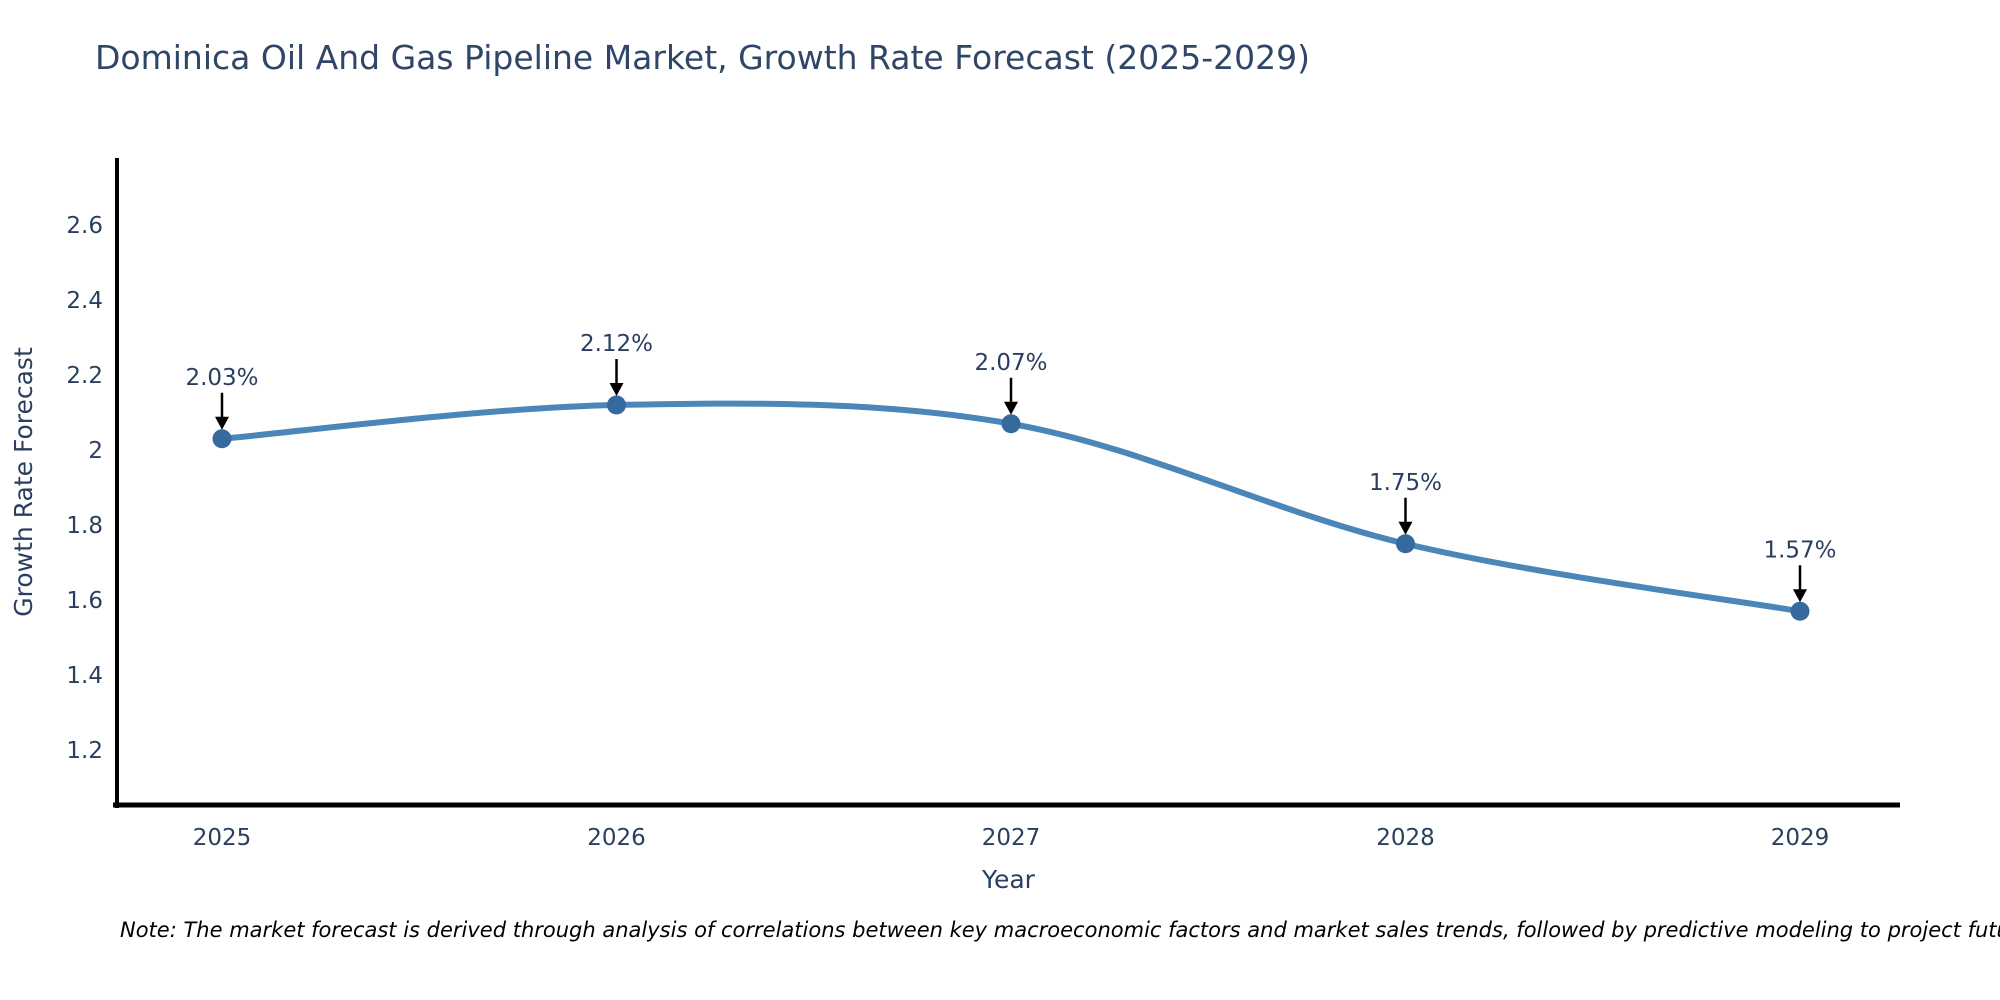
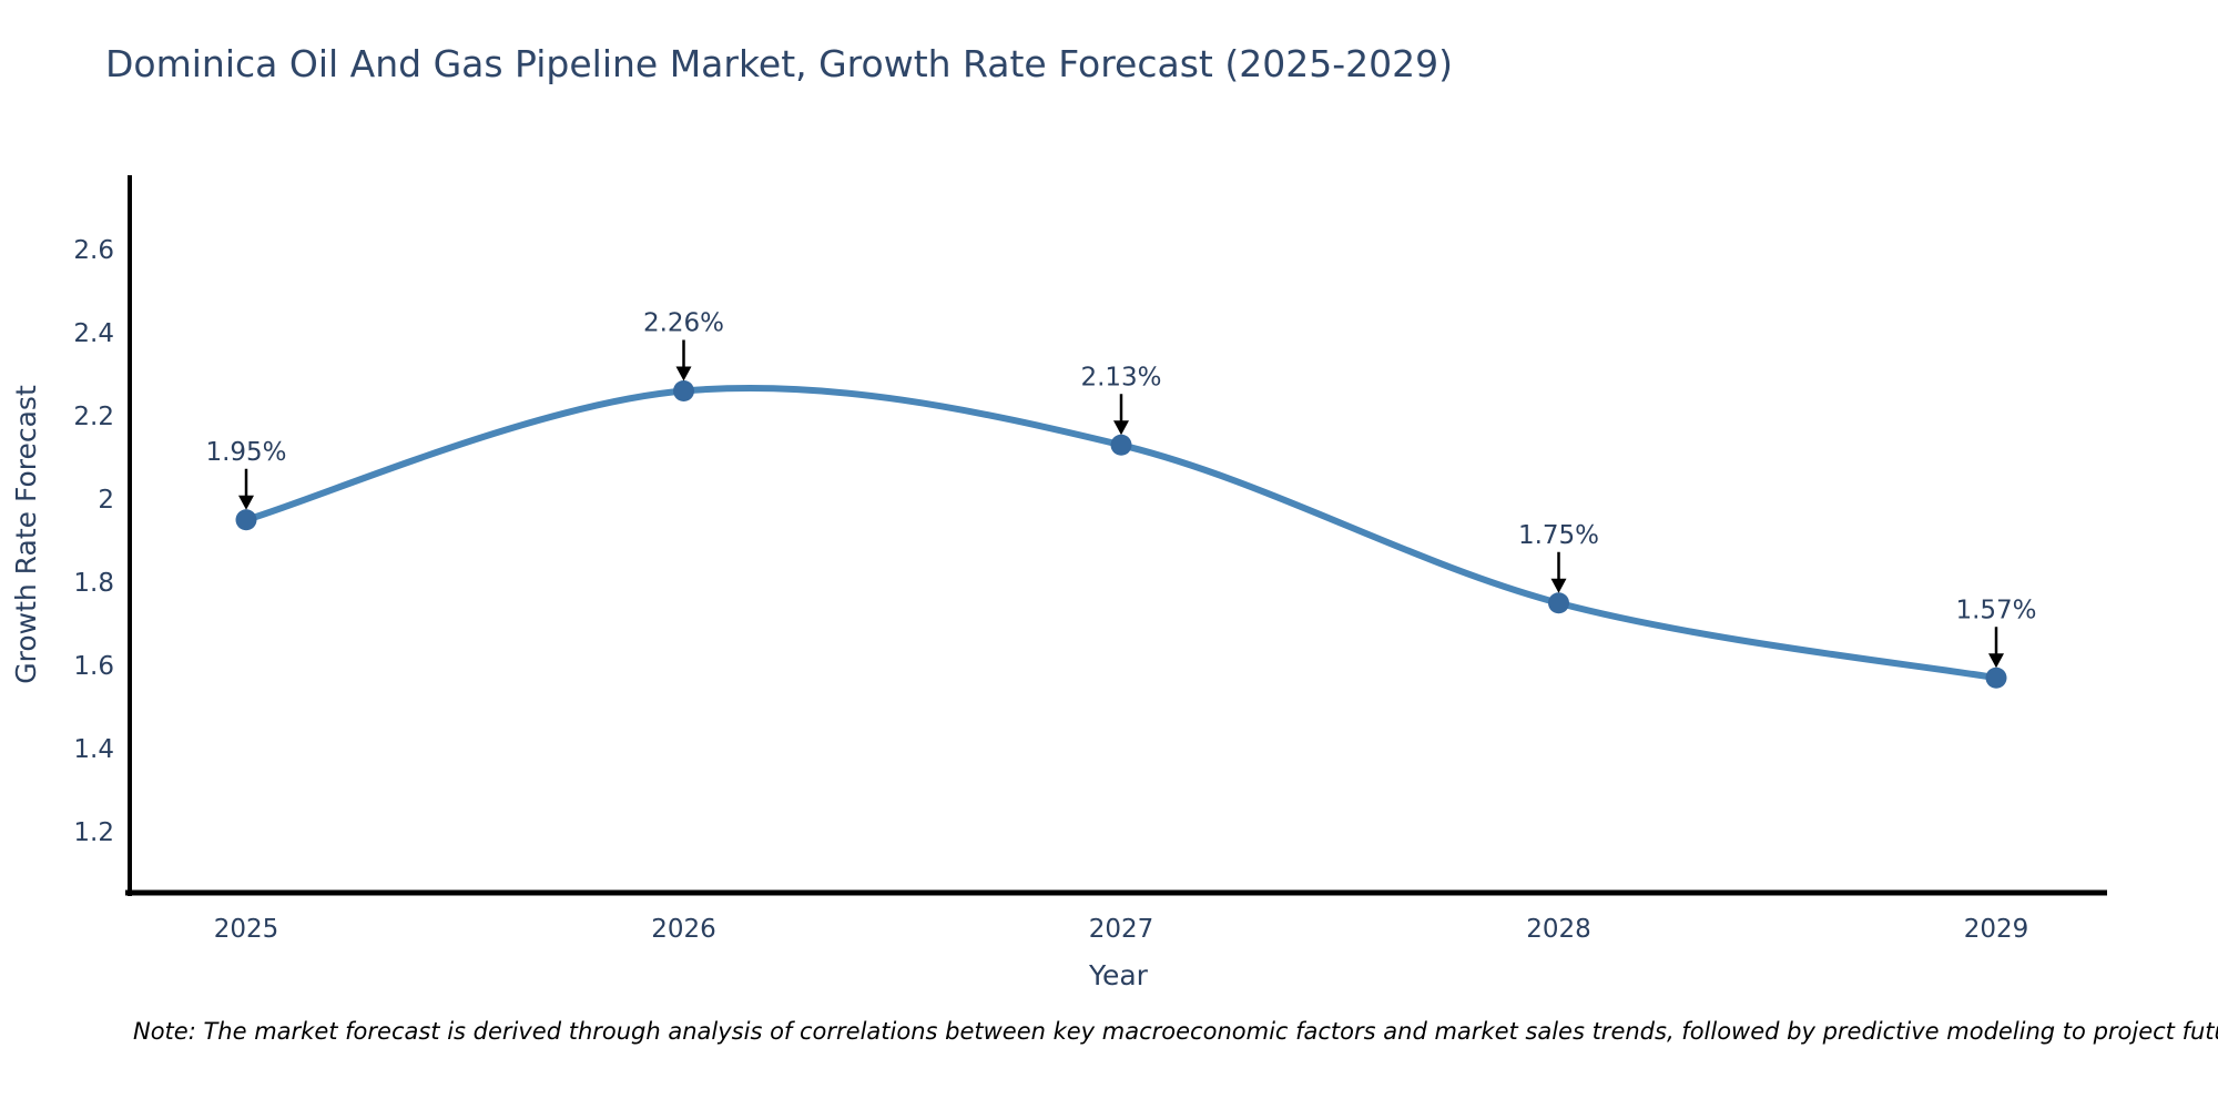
2025: 2.03% -> 1.95%
2026: 2.12% -> 2.26%
2027: 2.07% -> 2.13%
